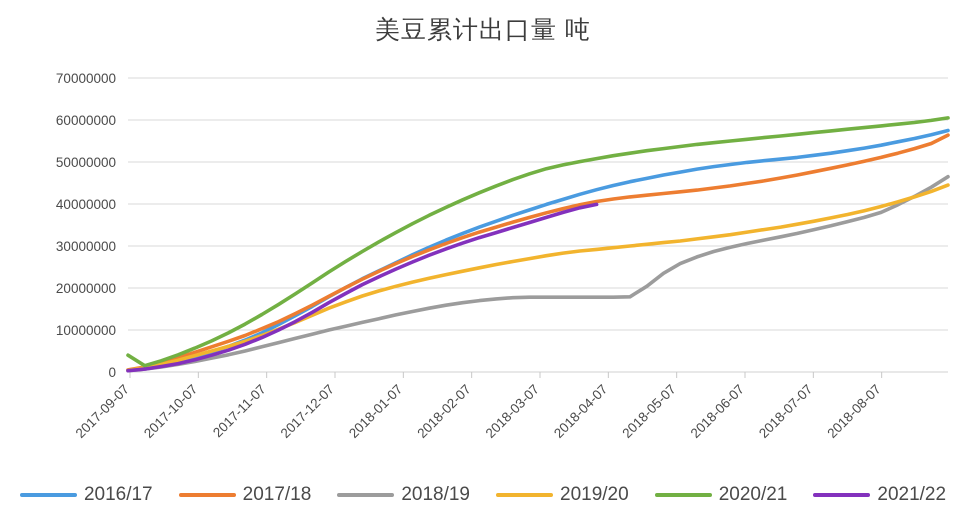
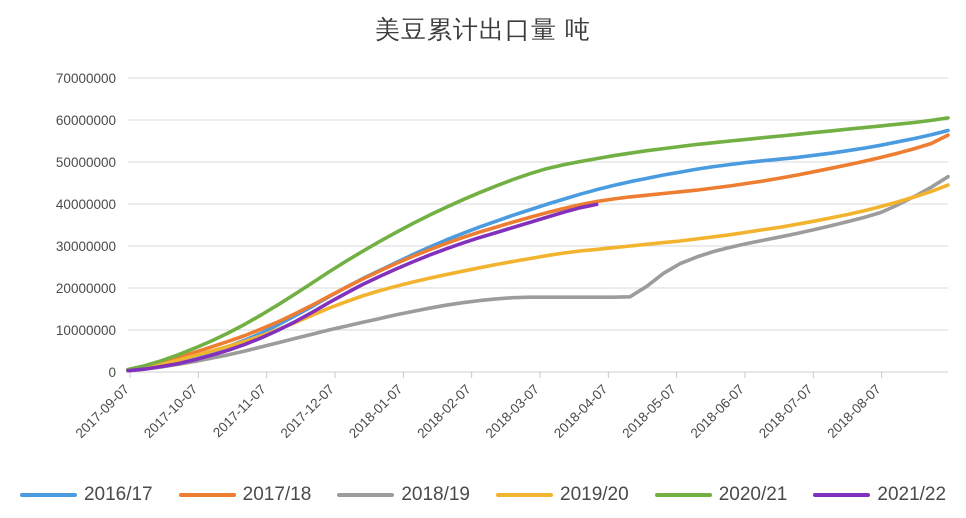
2020/21/0: 4000000 -> 1000000
